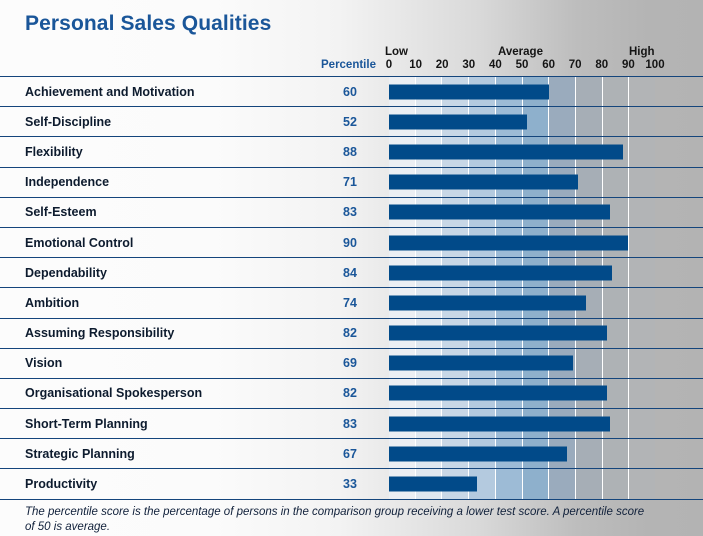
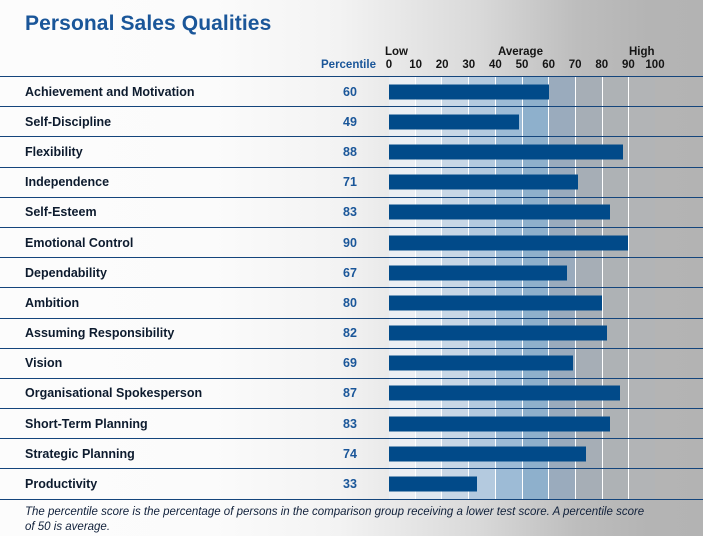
Self-Discipline: 52 -> 49
Dependability: 84 -> 67
Ambition: 74 -> 80
Organisational Spokesperson: 82 -> 87
Strategic Planning: 67 -> 74
